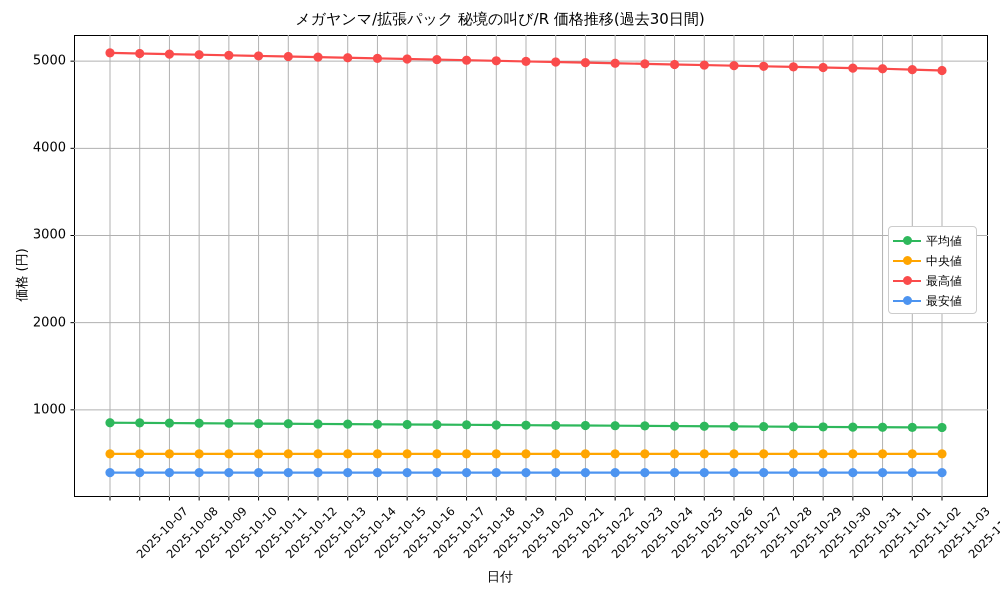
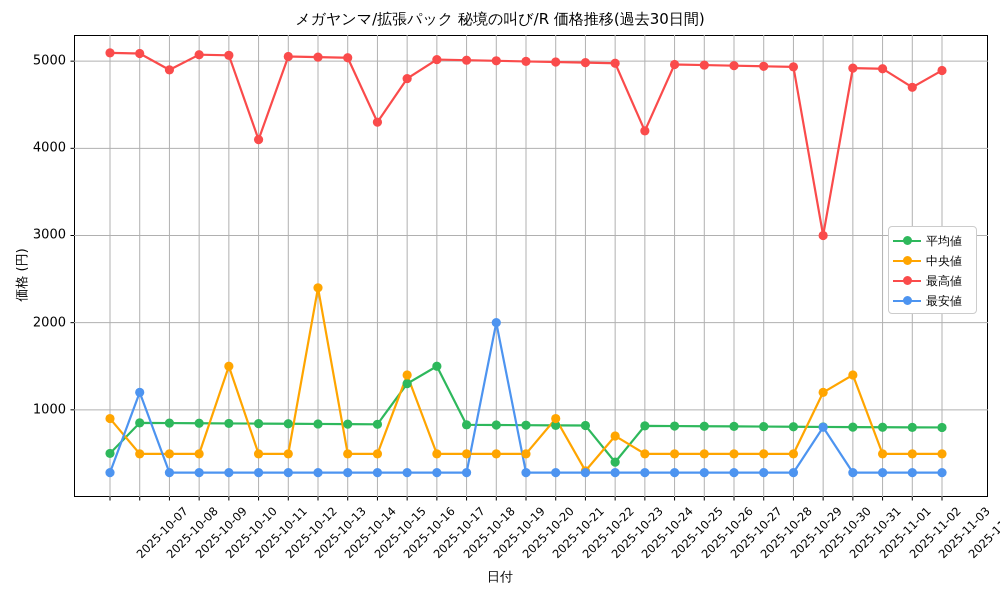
平均値/2025-10-07: 900 -> 500
中央値/2025-10-07: 500 -> 900
最安値/2025-10-08: 300 -> 1200
最高値/2025-10-09: 5100 -> 4900
中央値/2025-10-11: 500 -> 1500
最高値/2025-10-12: 5100 -> 4100
中央値/2025-10-14: 500 -> 2400
最高値/2025-10-16: 5000 -> 4300
平均値/2025-10-17: 800 -> 1300
中央値/2025-10-17: 500 -> 1400
最高値/2025-10-17: 5000 -> 4800
平均値/2025-10-18: 800 -> 1500
最安値/2025-10-20: 300 -> 2000
中央値/2025-10-22: 500 -> 900
中央値/2025-10-23: 500 -> 300
平均値/2025-10-24: 800 -> 400
中央値/2025-10-24: 500 -> 700
最高値/2025-10-25: 5000 -> 4200
中央値/2025-10-31: 500 -> 1200
最高値/2025-10-31: 4900 -> 3000
最安値/2025-10-31: 300 -> 800
中央値/2025-11-01: 500 -> 1400
最高値/2025-11-03: 4900 -> 4700
